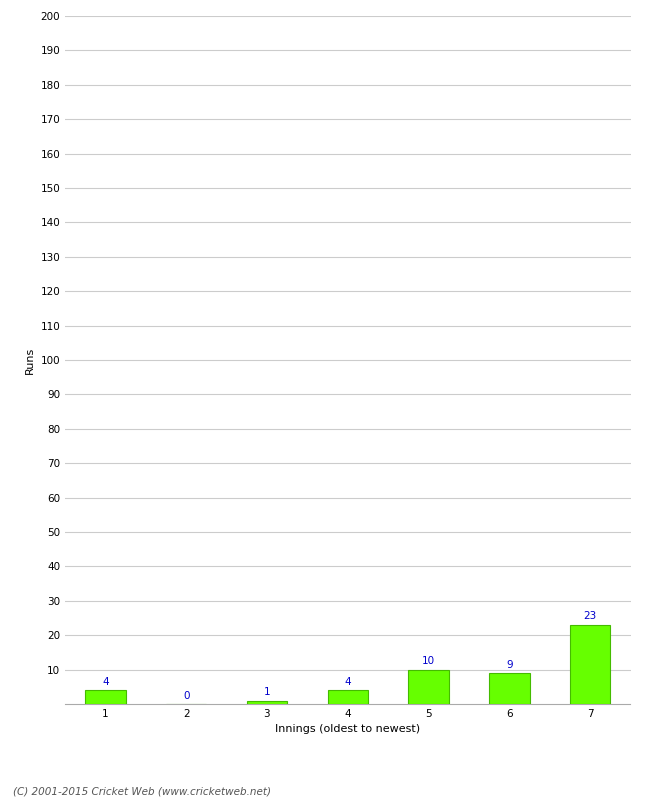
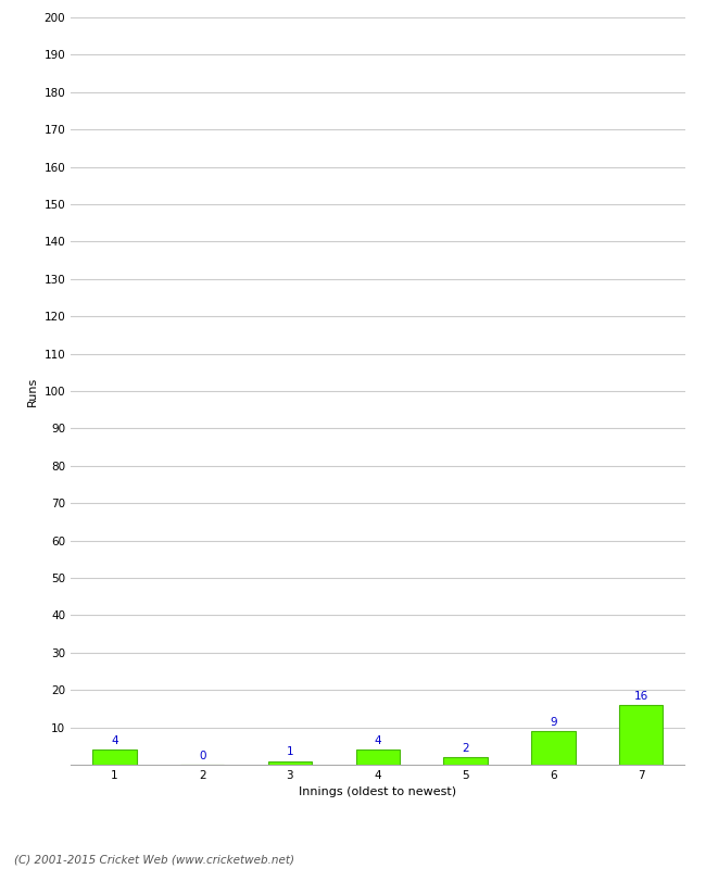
5: 10 -> 2
7: 23 -> 16
